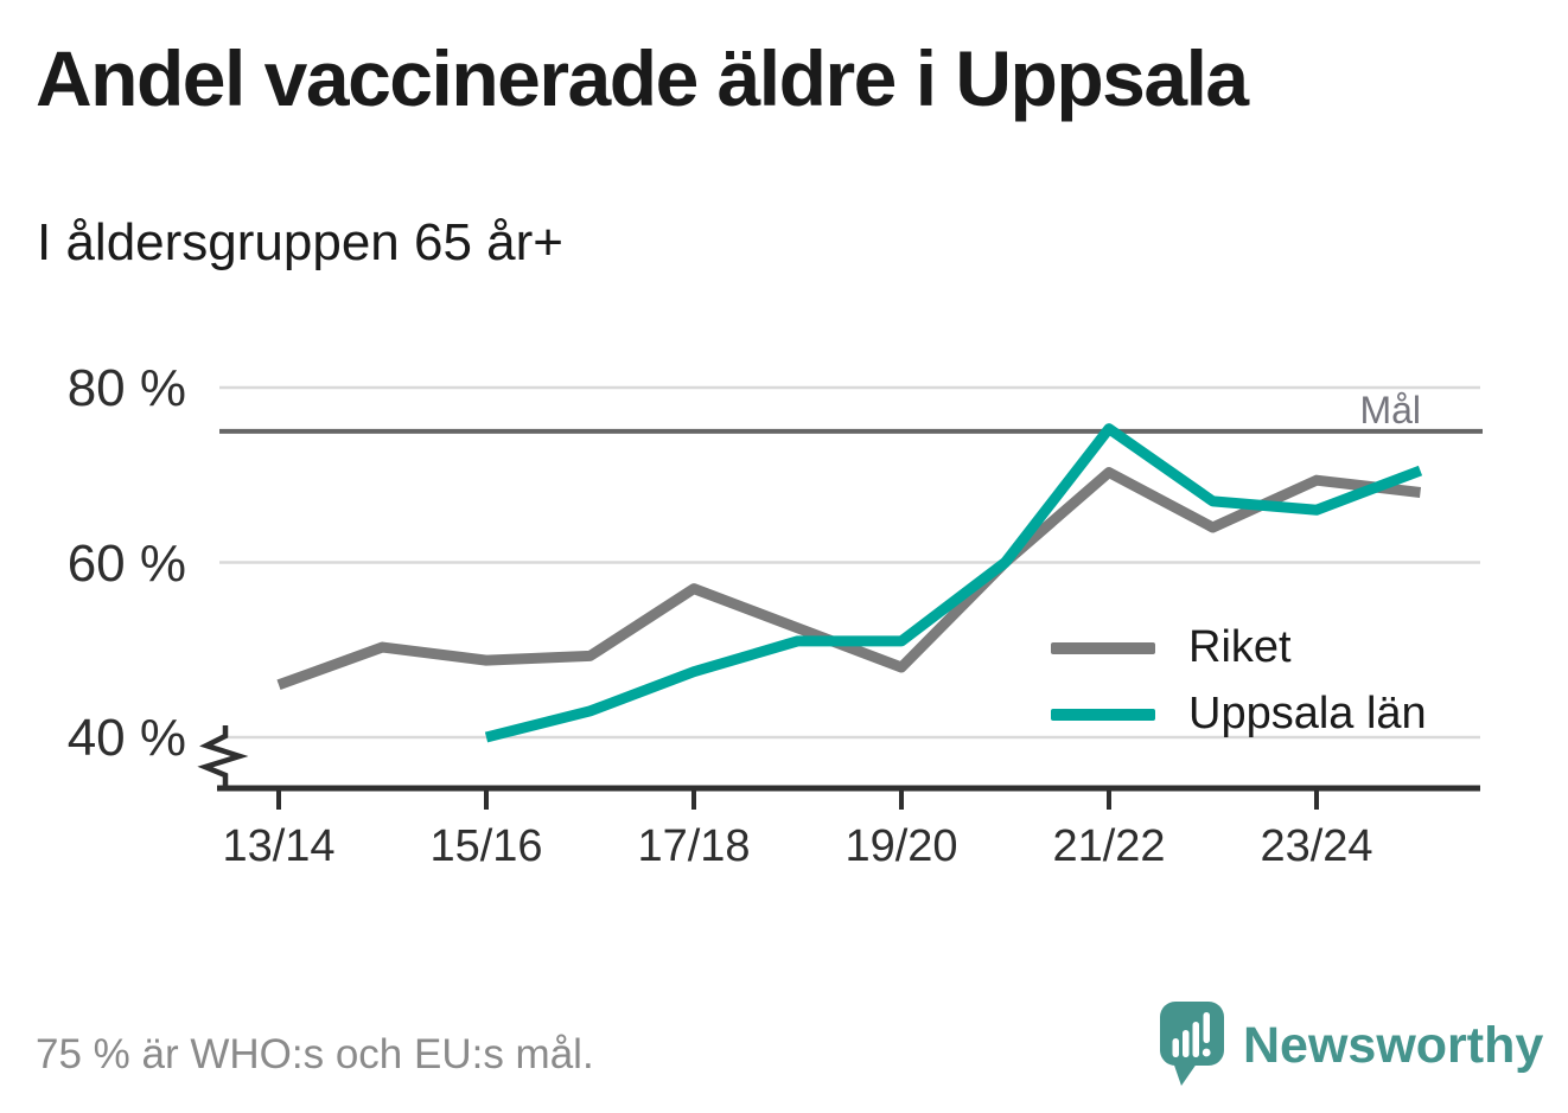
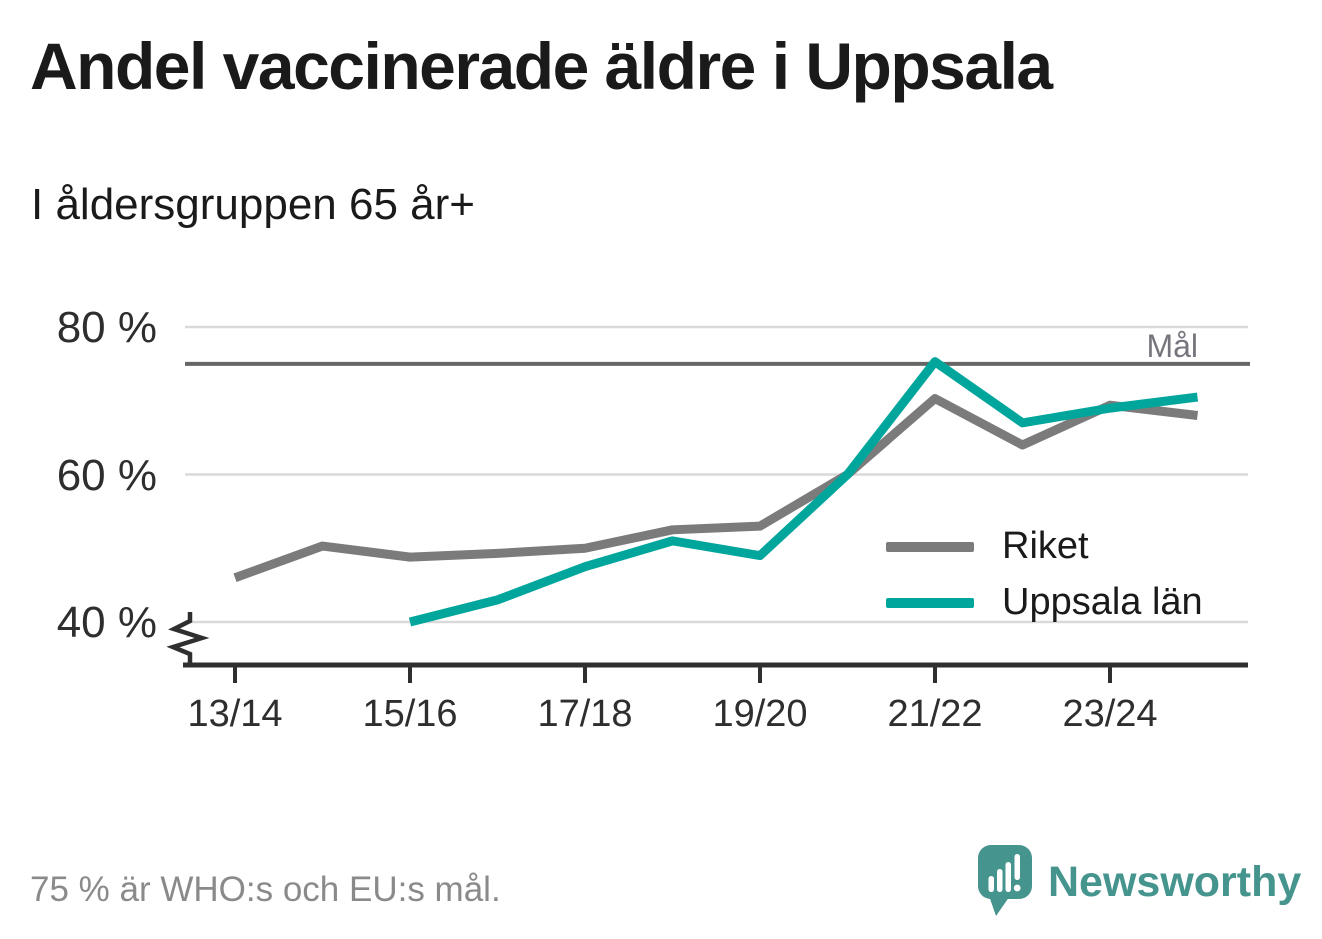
Riket/17/18: 57% -> 50%
Riket/19/20: 48% -> 53%
Uppsala län/19/20: 51% -> 49%
Uppsala län/23/24: 66% -> 69%
